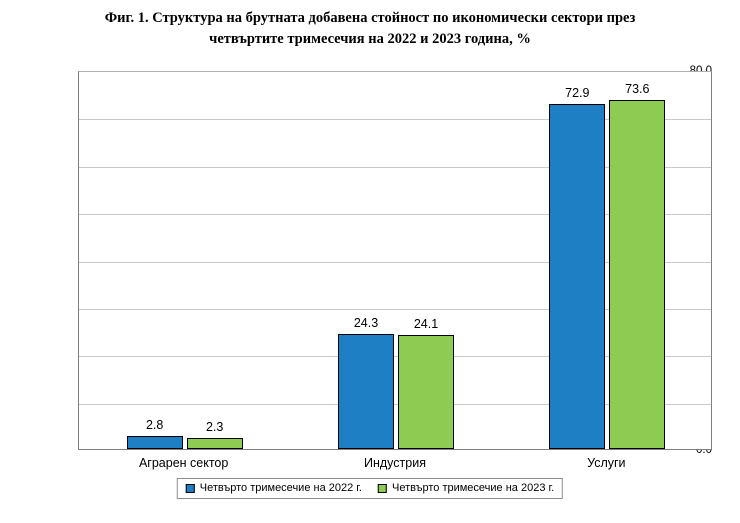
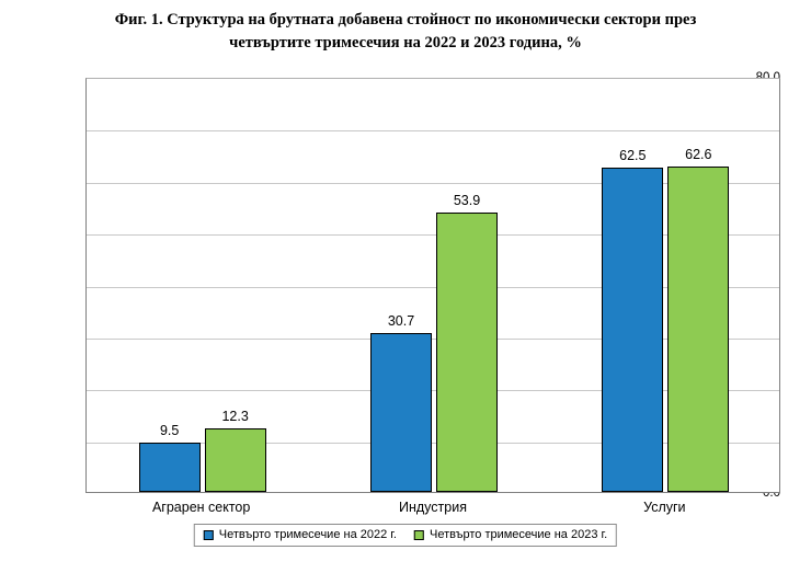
Четвърто тримесечие на 2022 г./Аграрен сектор: 2.8 -> 9.5
Четвърто тримесечие на 2023 г./Аграрен сектор: 2.3 -> 12.3
Четвърто тримесечие на 2022 г./Индустрия: 24.3 -> 30.7
Четвърто тримесечие на 2023 г./Индустрия: 24.1 -> 53.9
Четвърто тримесечие на 2022 г./Услуги: 72.9 -> 62.5
Четвърто тримесечие на 2023 г./Услуги: 73.6 -> 62.6
